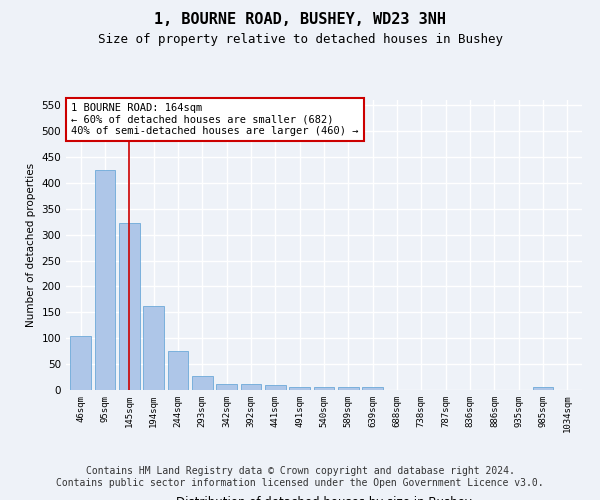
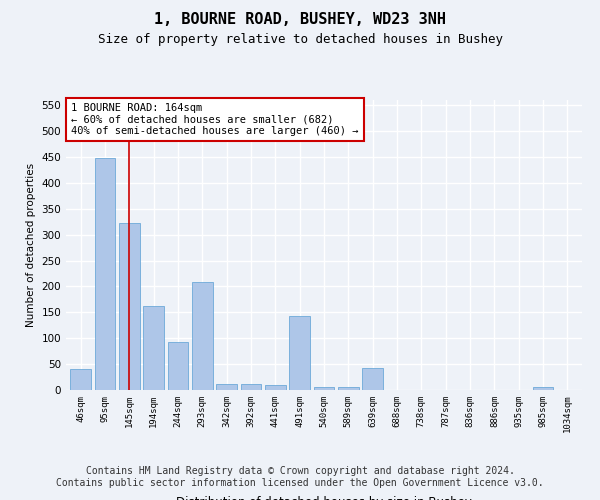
46sqm: 104 -> 40
95sqm: 425 -> 448
244sqm: 75 -> 92
293sqm: 27 -> 208
491sqm: 6 -> 142
639sqm: 5 -> 42
